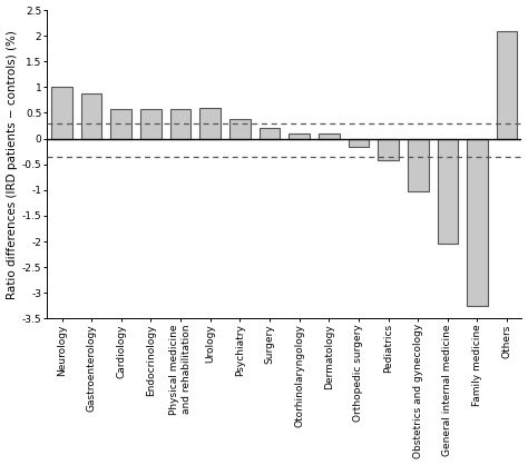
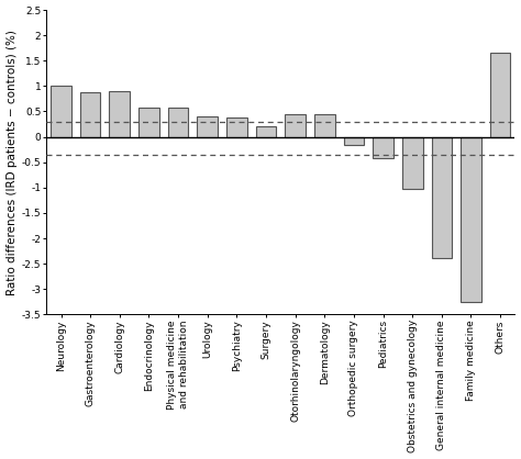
Cardiology: 0.58 -> 0.90
Urology: 0.60 -> 0.40
Otorhinolaryngology: 0.10 -> 0.45
Dermatology: 0.10 -> 0.45
General internal medicine: -2.05 -> -2.40
Others: 2.08 -> 1.65
